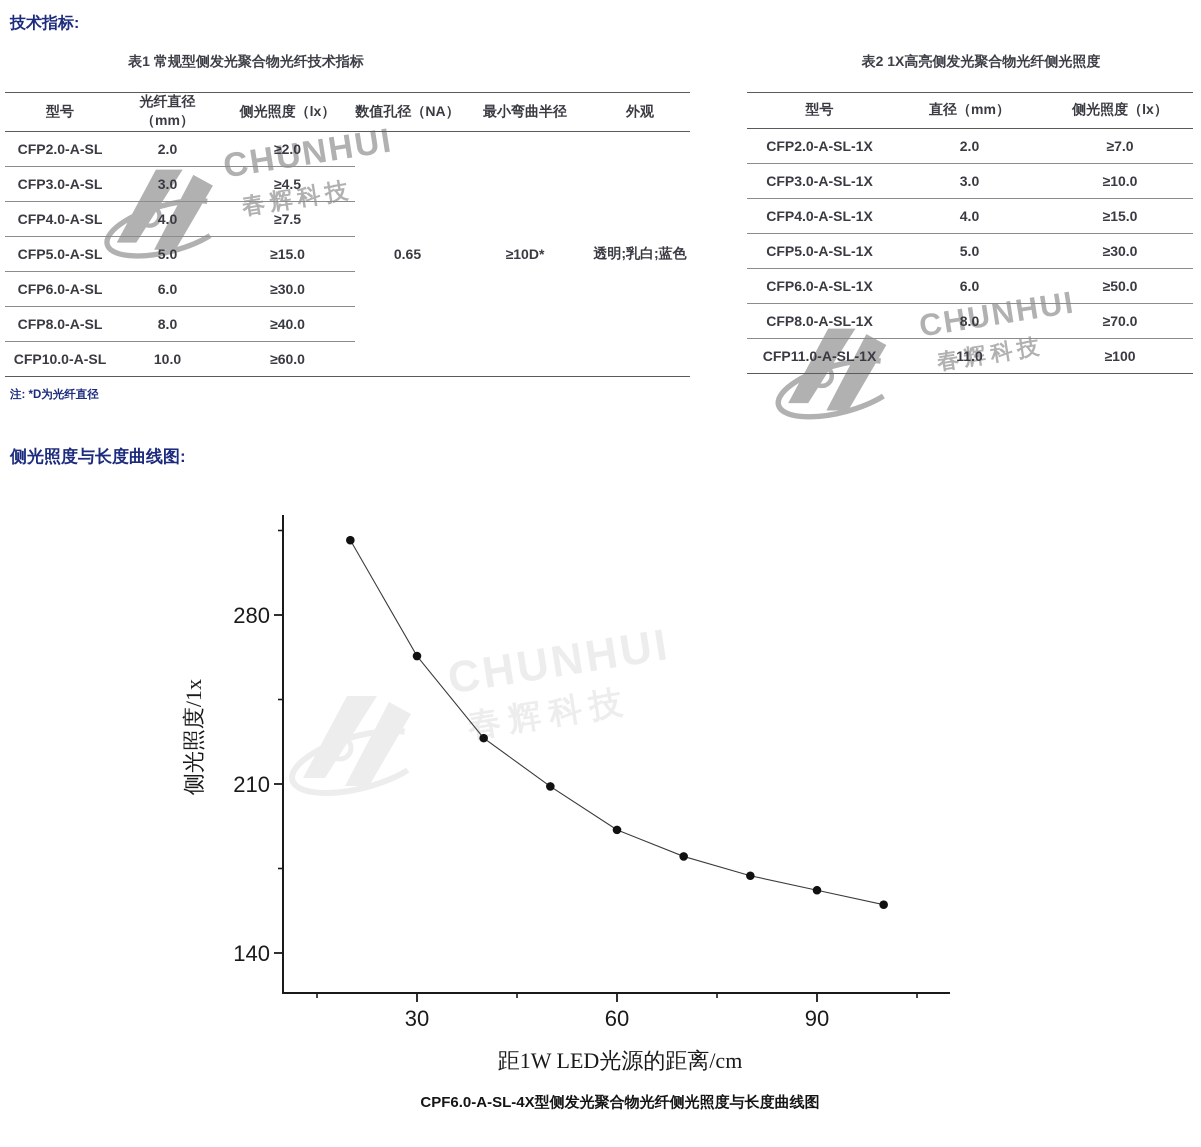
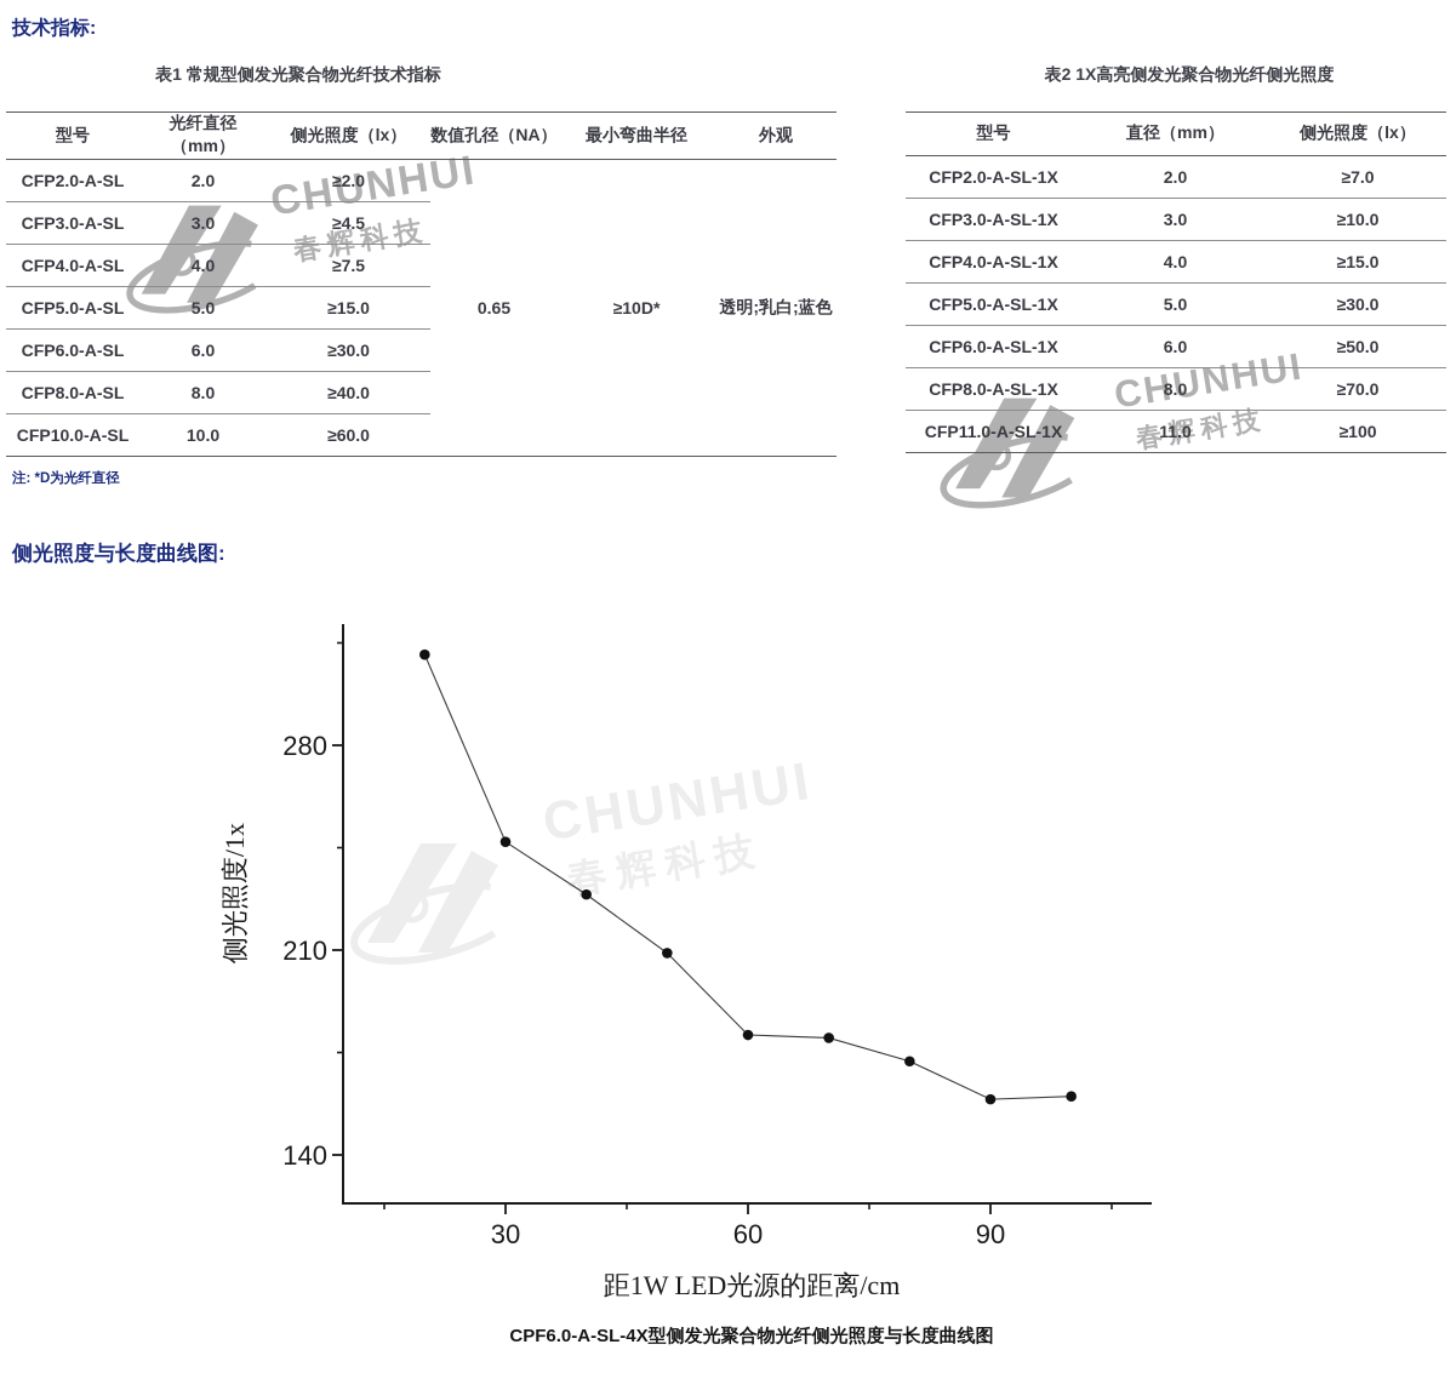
30: 263 -> 247
60: 191 -> 181
90: 166 -> 159
